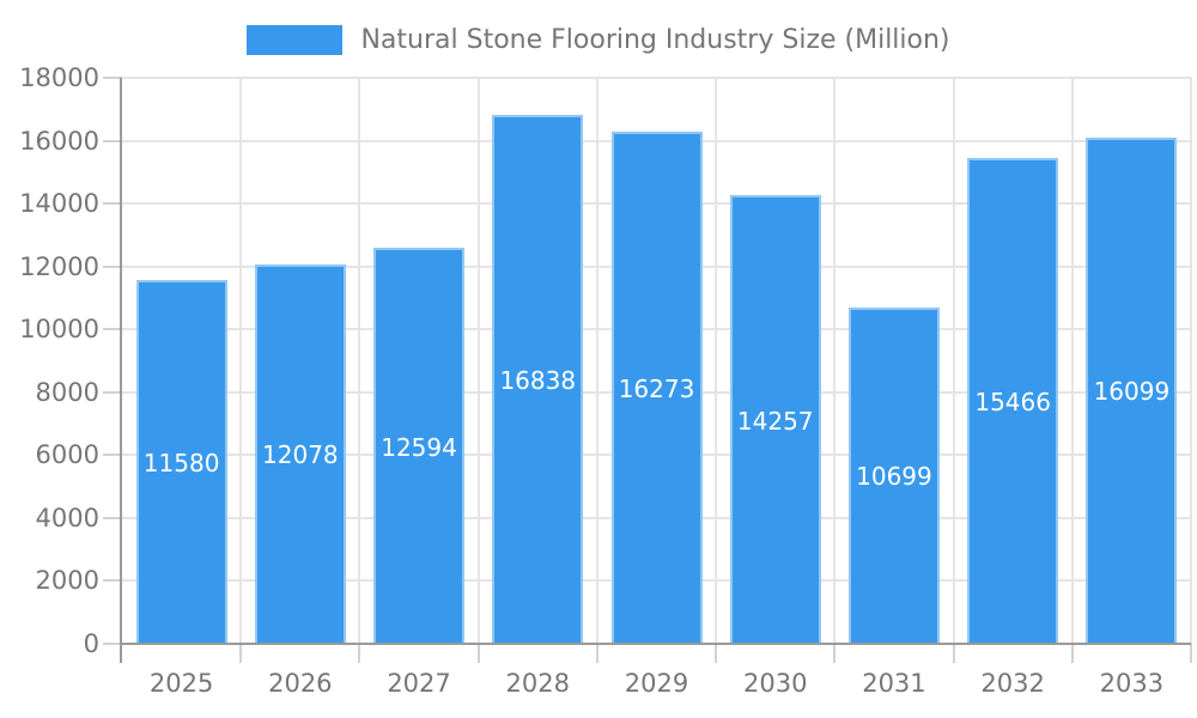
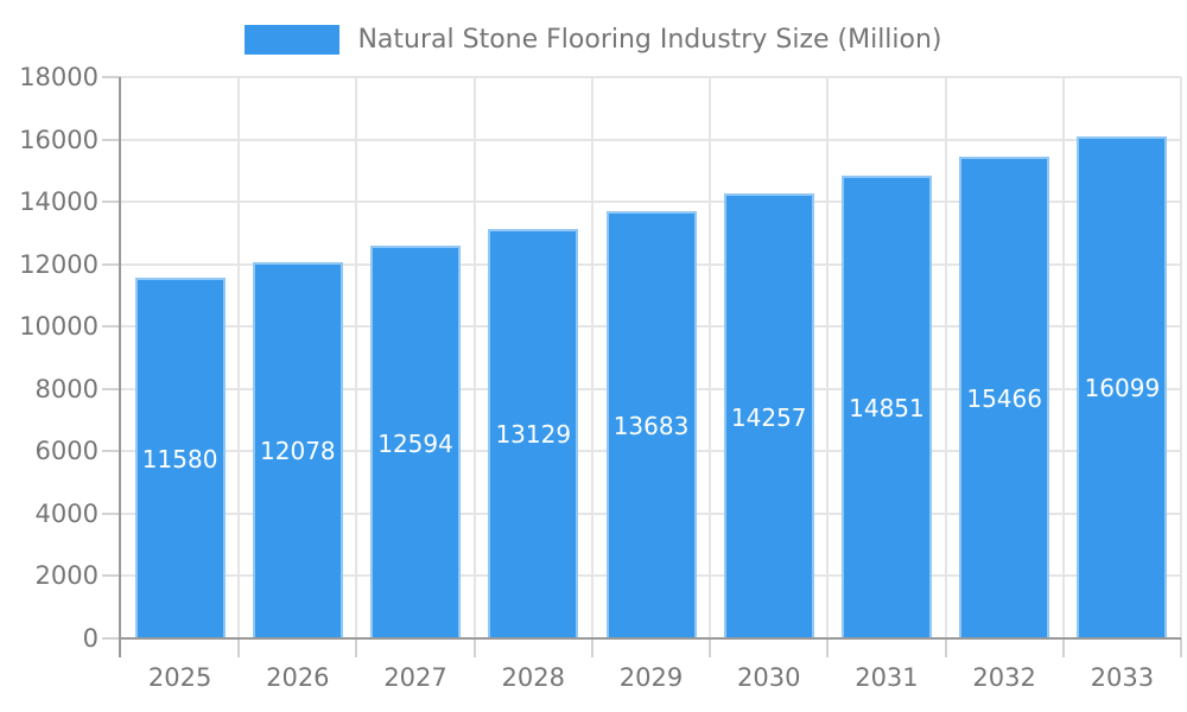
2028: 16838 -> 13129
2029: 16273 -> 13683
2031: 10699 -> 14851
